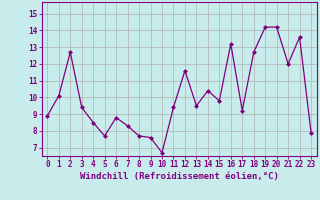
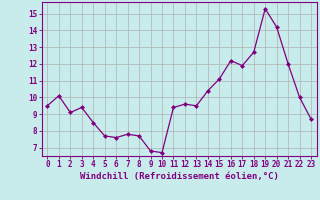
0: 8.9 -> 9.5
2: 12.7 -> 9.1
6: 8.8 -> 7.6
7: 8.3 -> 7.8
9: 7.6 -> 6.8
12: 11.6 -> 9.6
15: 9.8 -> 11.1
16: 13.2 -> 12.2
17: 9.2 -> 11.9
19: 14.2 -> 15.3
22: 13.6 -> 10.0
23: 7.9 -> 8.7
